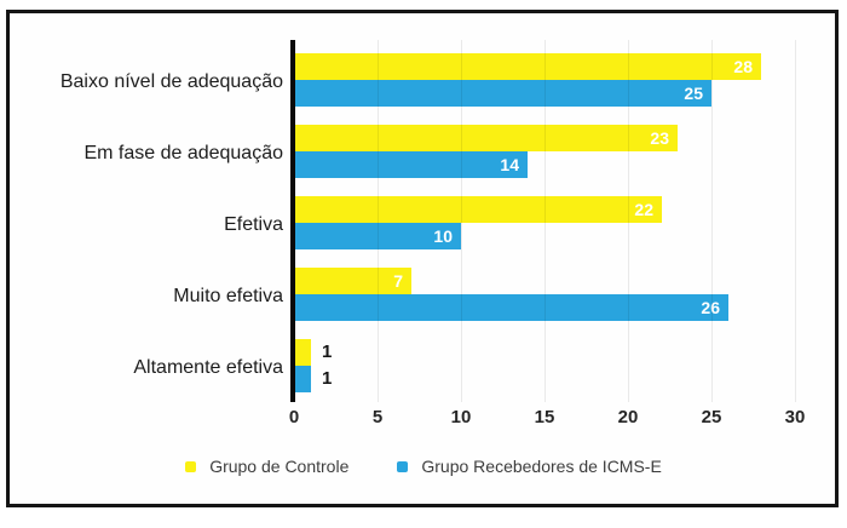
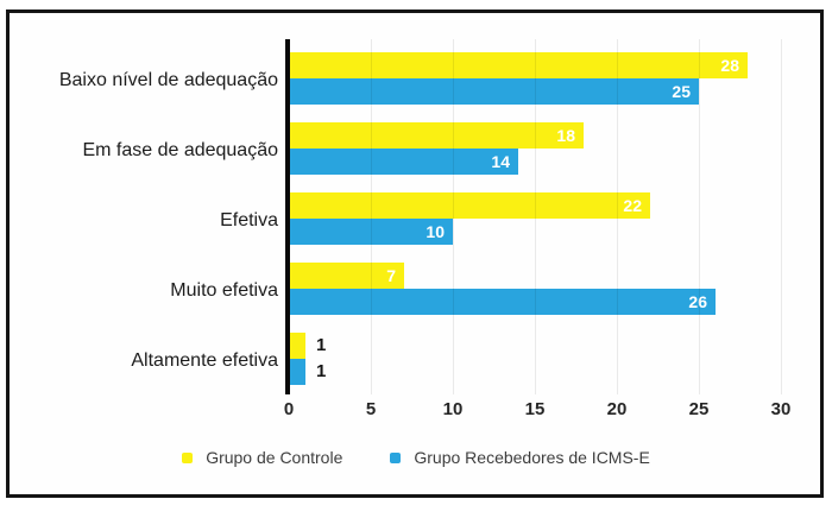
Grupo de Controle/Em fase de adequação: 23 -> 18
